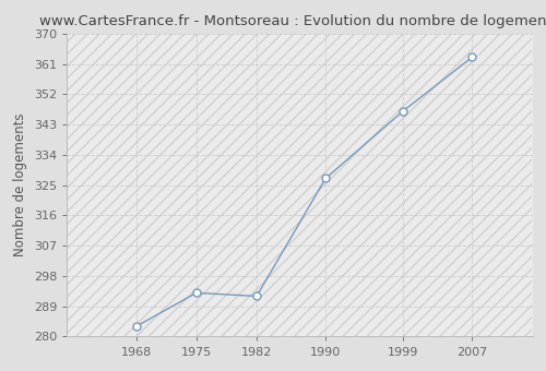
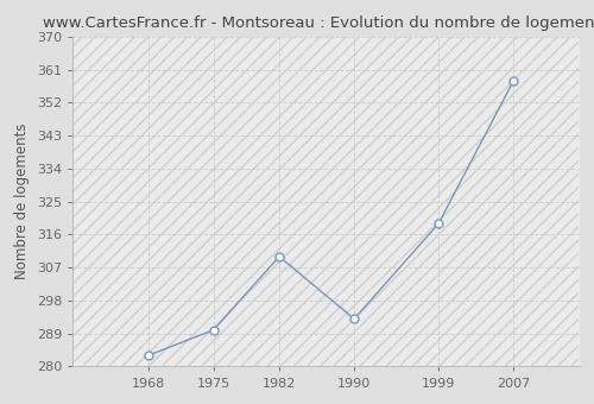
1975: 293 -> 290
1982: 292 -> 310
1990: 327 -> 293
1999: 347 -> 319
2007: 363 -> 358
